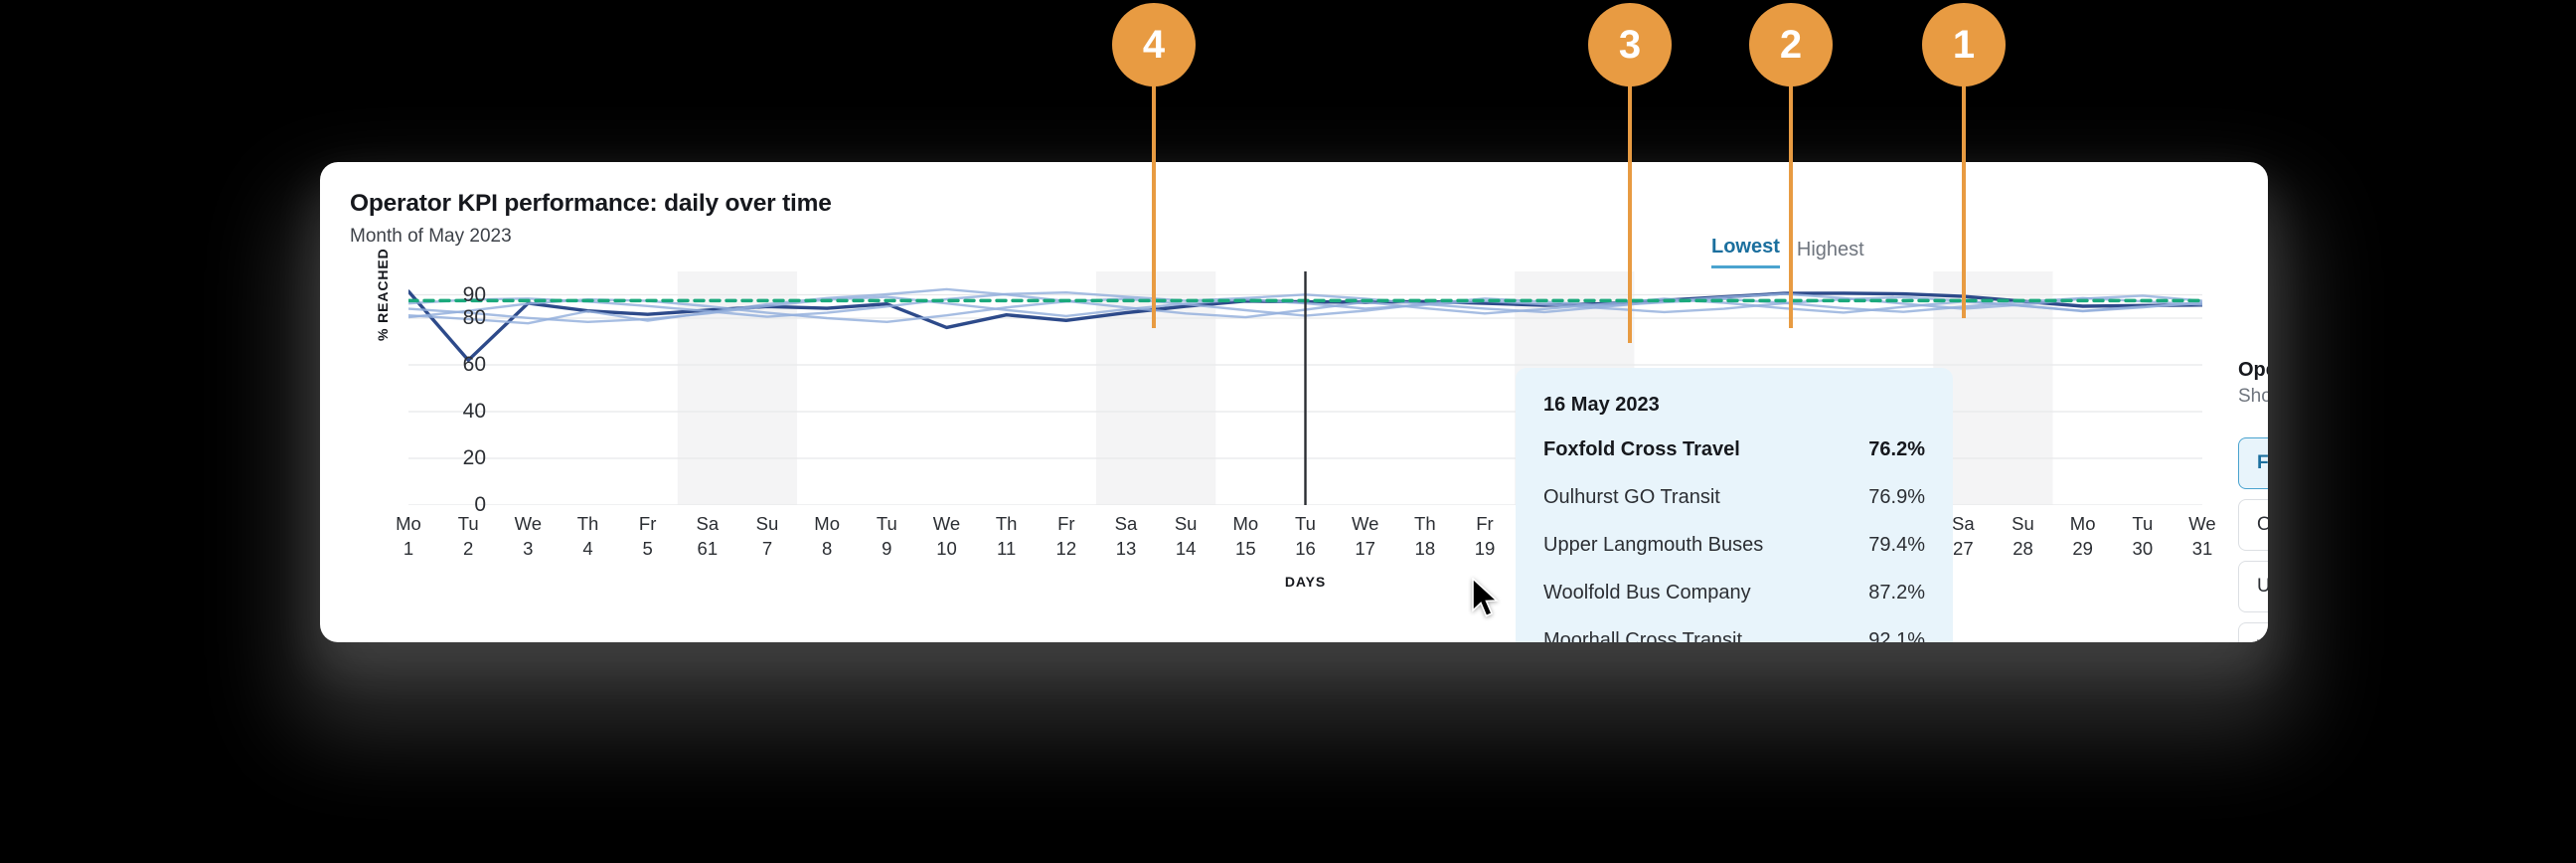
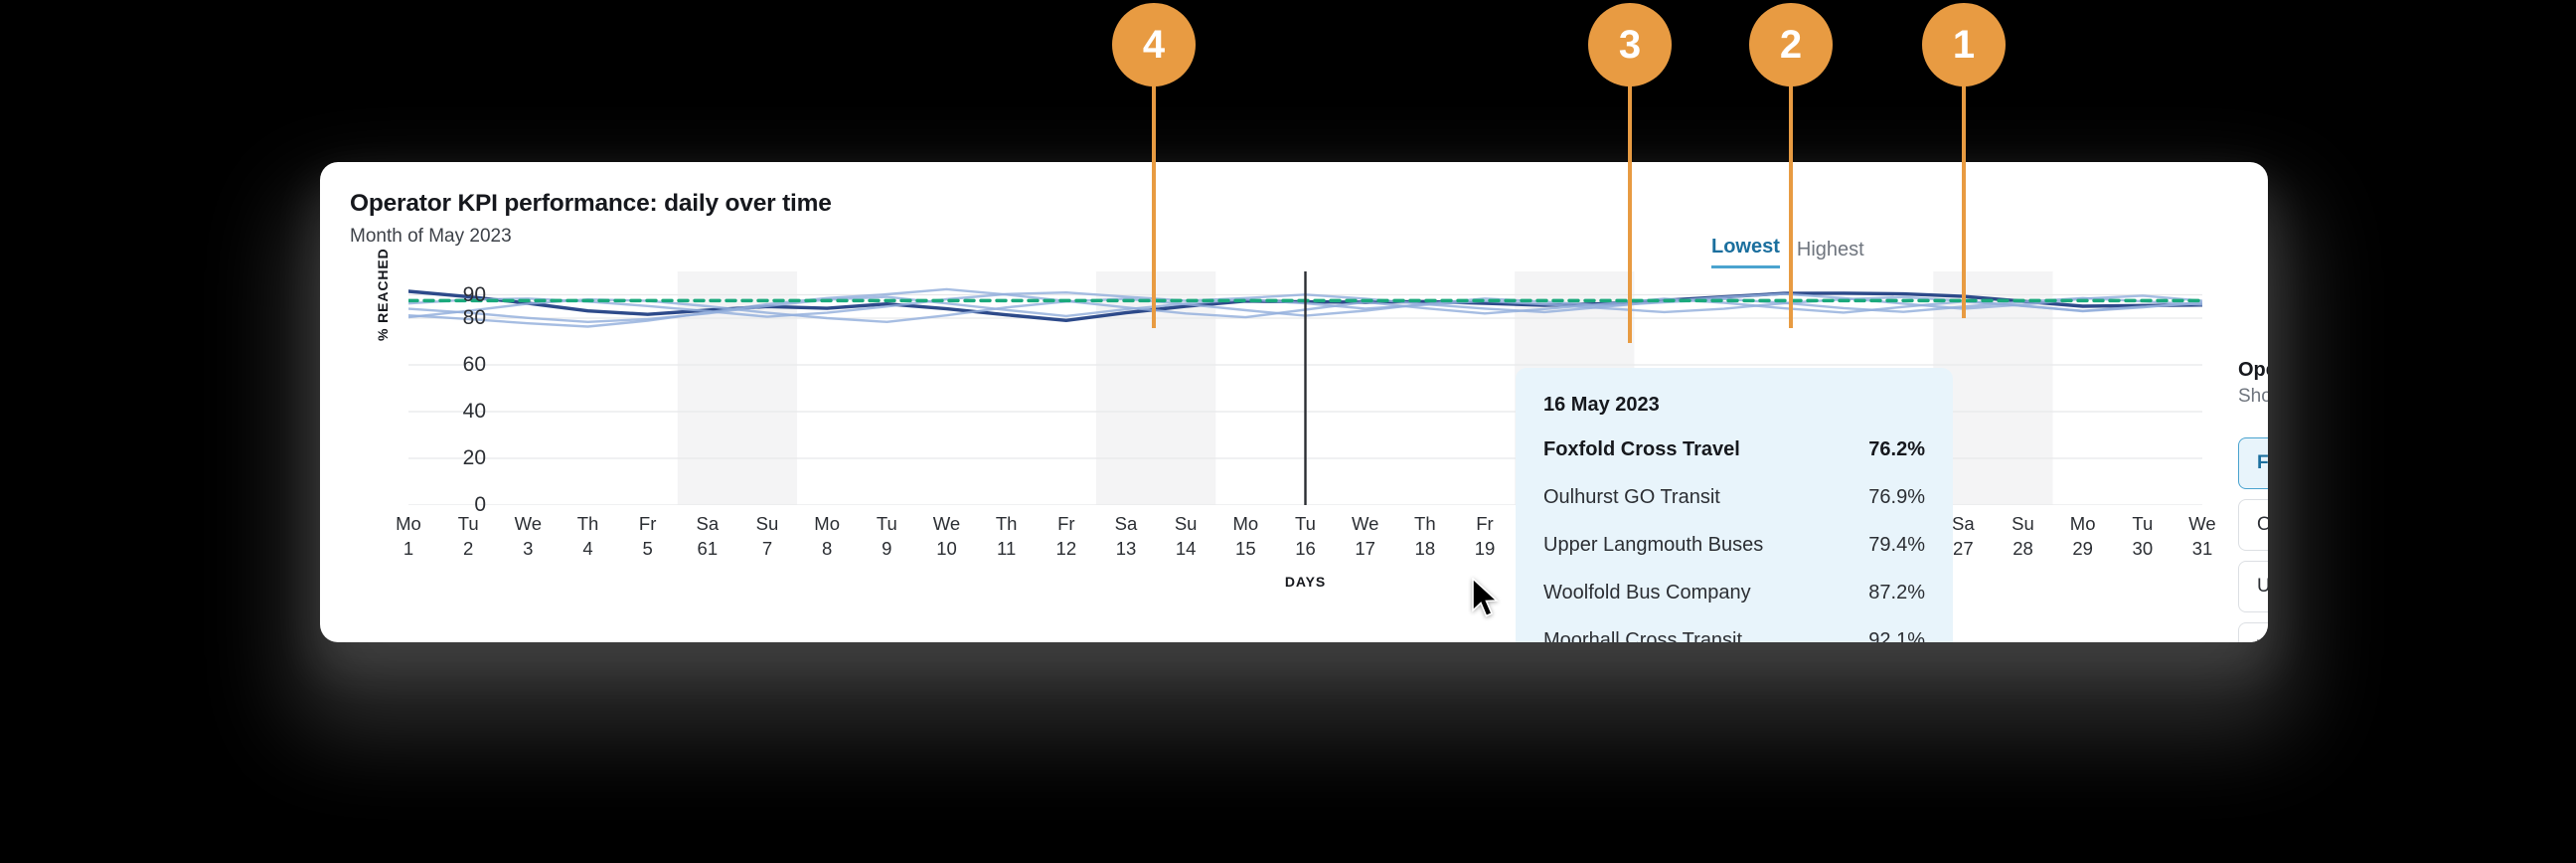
Foxfold Cross Travel/2: 62 -> 89
Woolfold Bus Company/4: 83 -> 76
Foxfold Cross Travel/10: 76 -> 84
